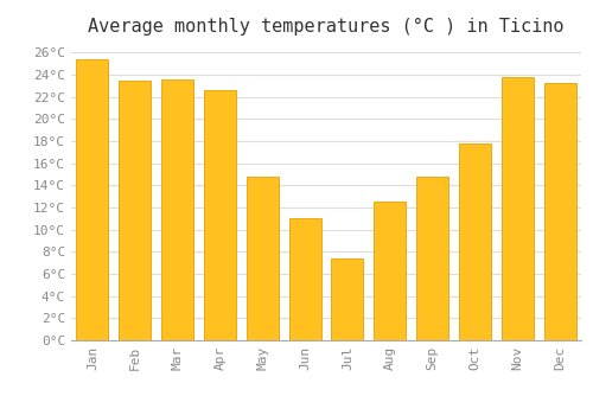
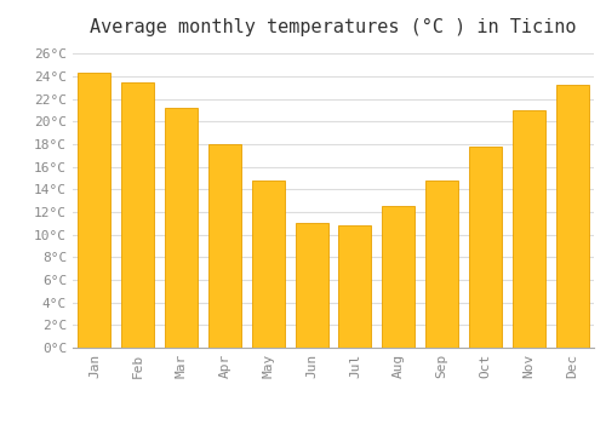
Jan: 25.4°C -> 24.3°C
Mar: 23.6°C -> 21.2°C
Apr: 22.6°C -> 18.0°C
Jul: 7.4°C -> 10.8°C
Nov: 23.8°C -> 21.0°C
